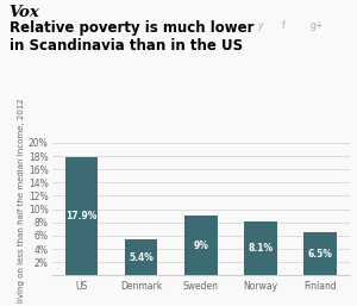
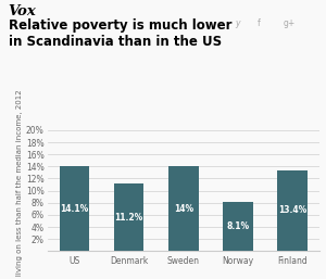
US: 17.9% -> 14.1%
Denmark: 5.4% -> 11.2%
Sweden: 9% -> 14%
Finland: 6.5% -> 13.4%
